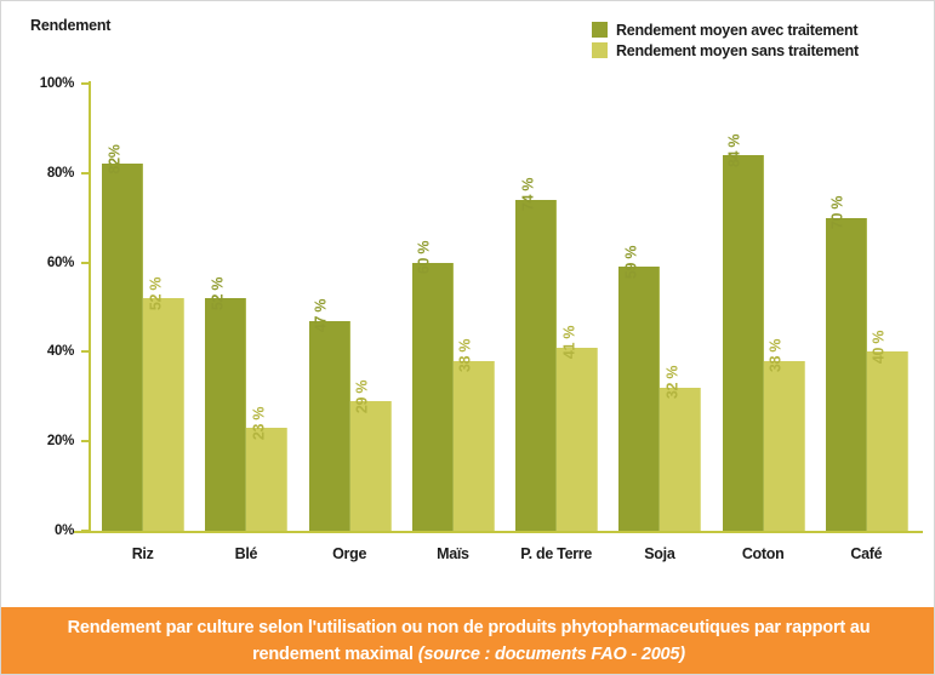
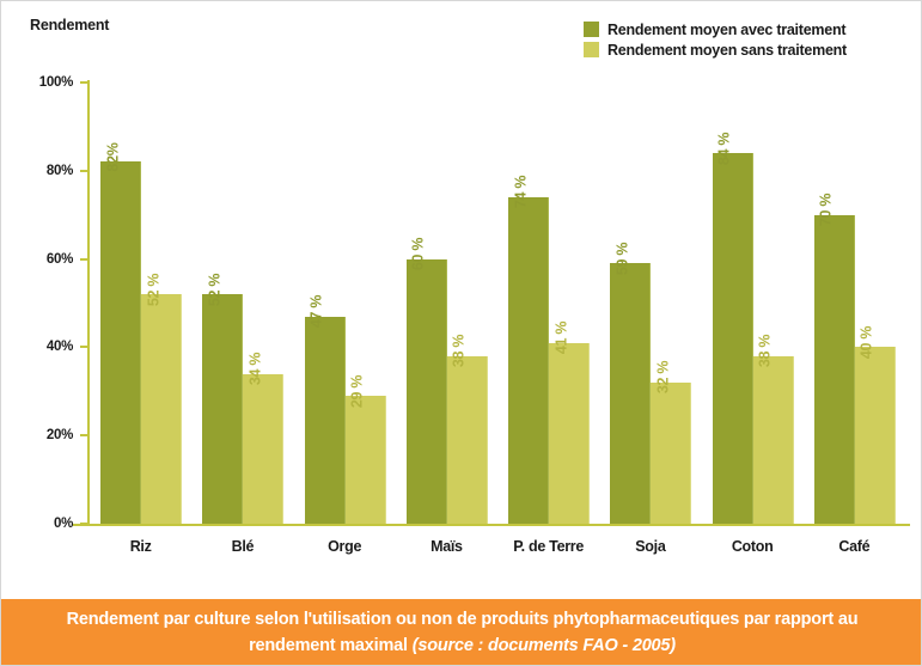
Rendement moyen sans traitement/Blé: 23 -> 34
